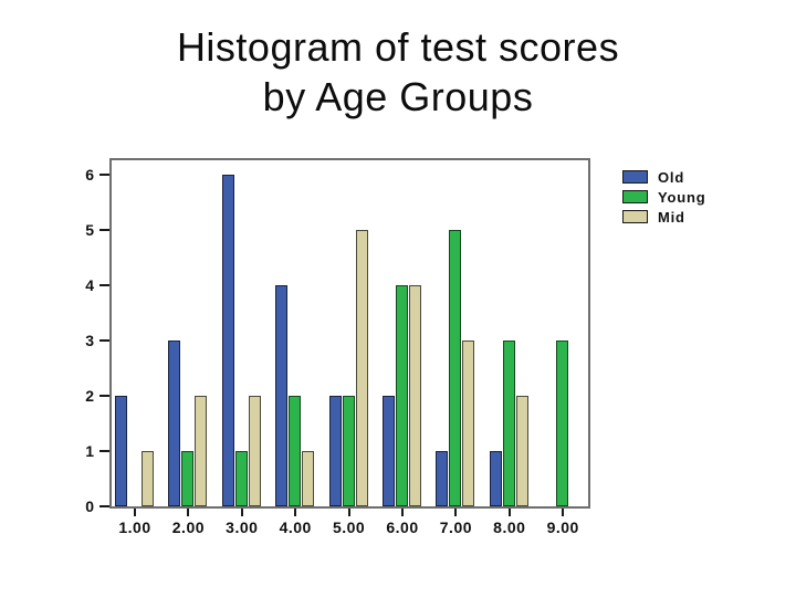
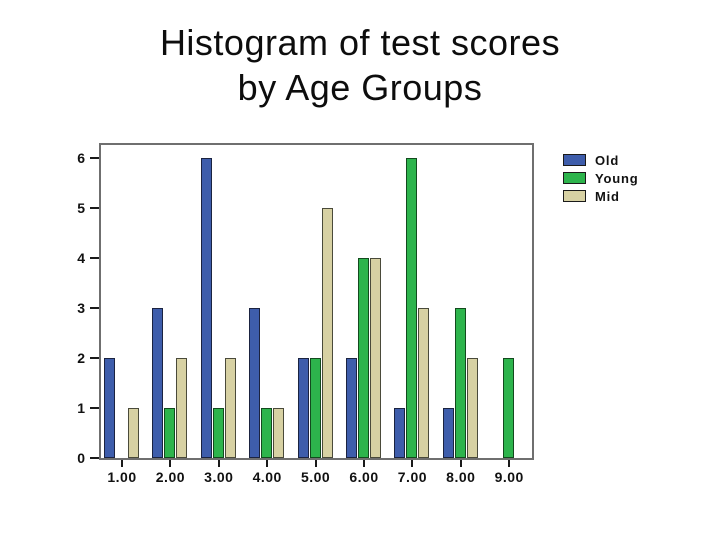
Old/4.00: 4 -> 3
Young/4.00: 2 -> 1
Young/7.00: 5 -> 6
Young/9.00: 3 -> 2
